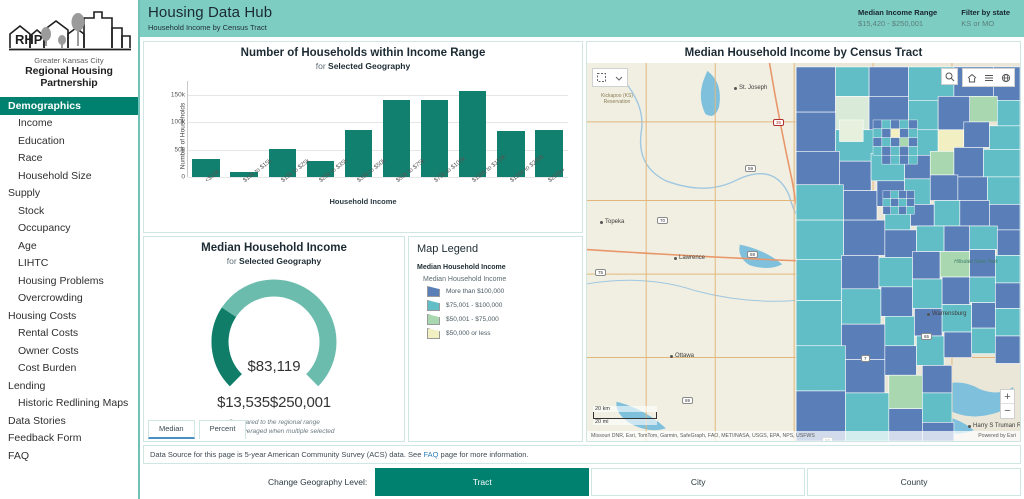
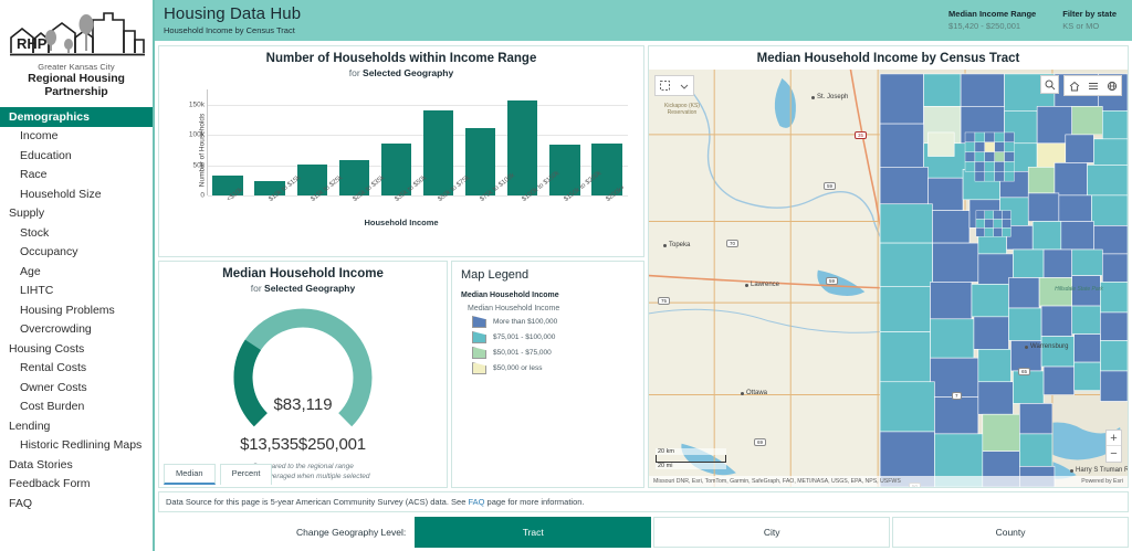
$10k to $15k: 10k -> 20k
$25k to $35k: 30k -> 60k
$75k to $100k: 140k -> 110k
